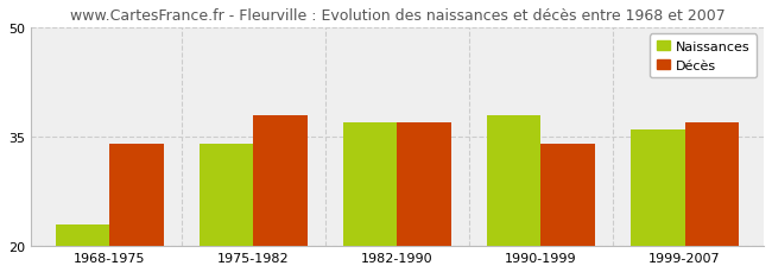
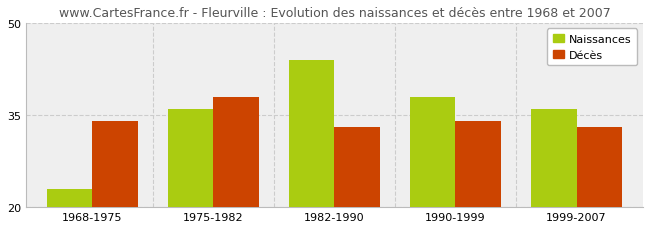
Naissances/1975-1982: 34 -> 36
Naissances/1982-1990: 37 -> 44
Décès/1982-1990: 37 -> 33
Décès/1999-2007: 37 -> 33
